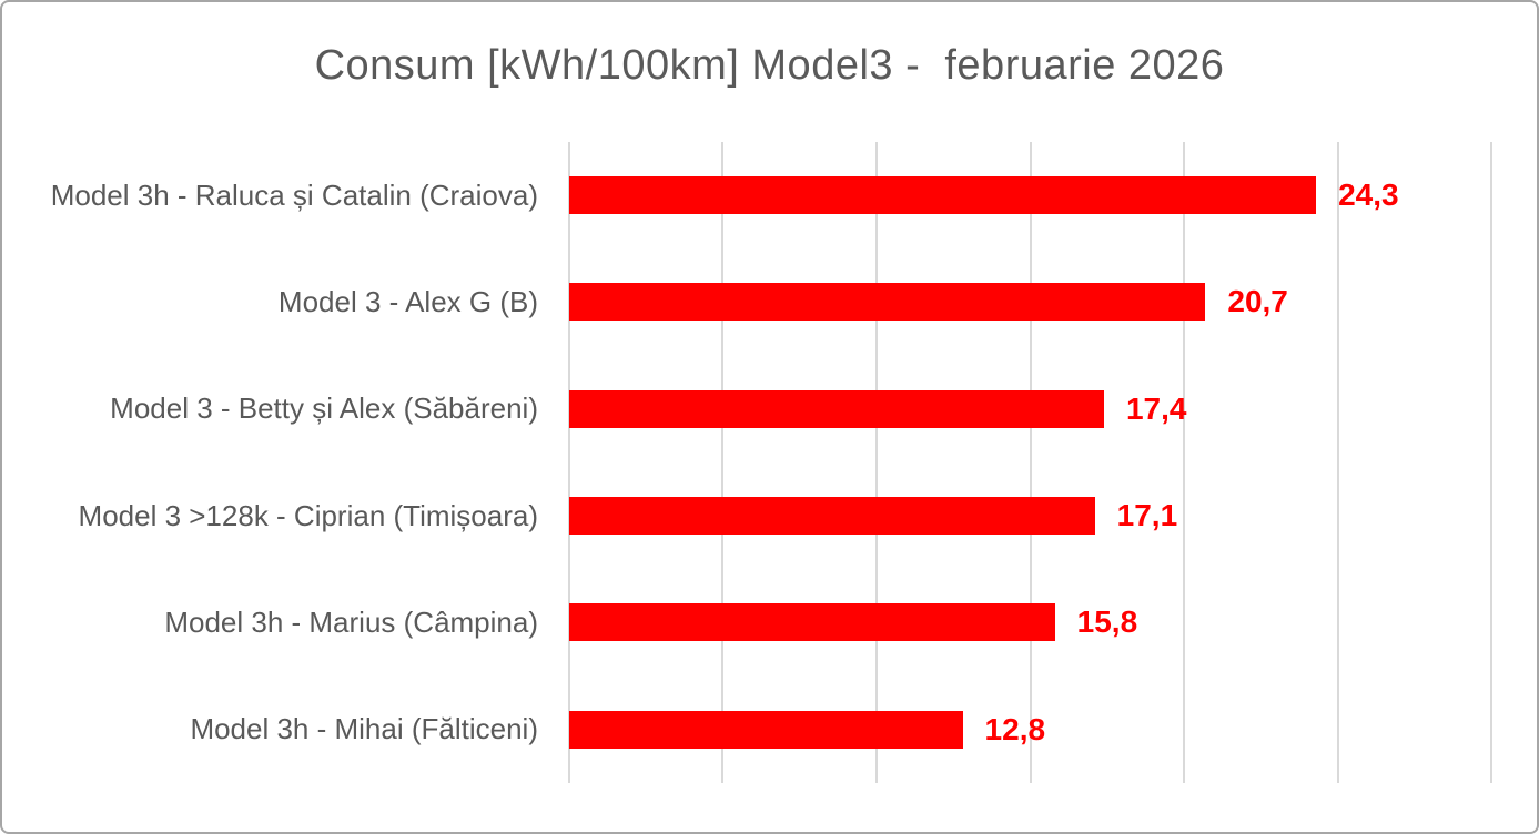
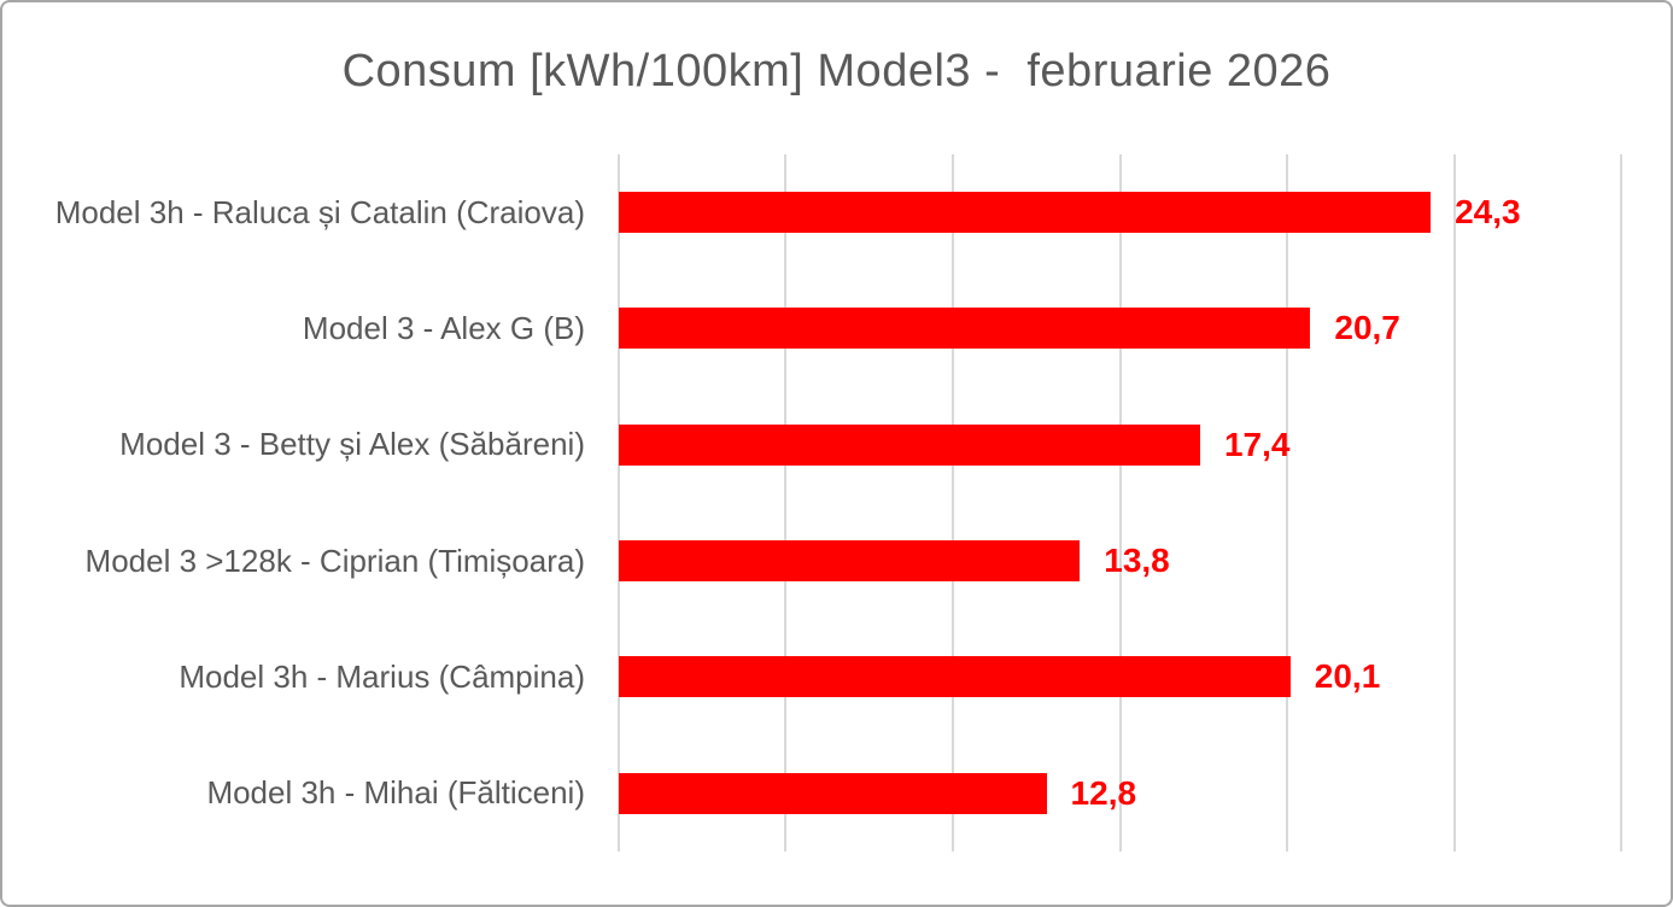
Model 3 >128k - Ciprian (Timișoara): 17,1 -> 13,8
Model 3h - Marius (Câmpina): 15,8 -> 20,1
